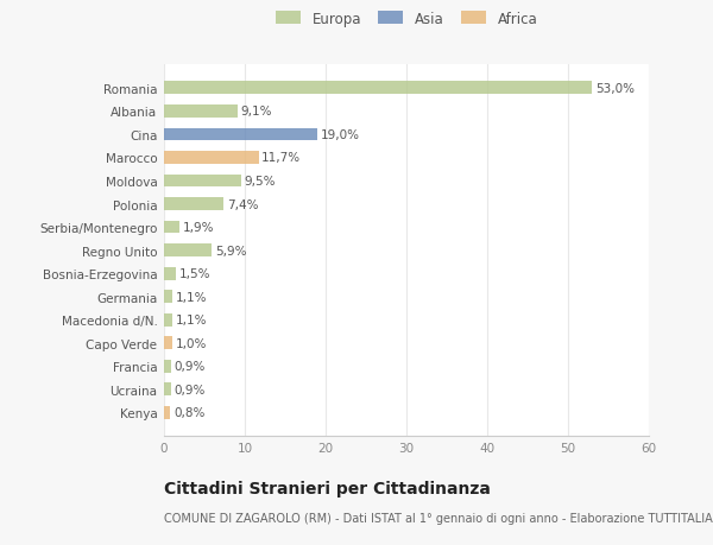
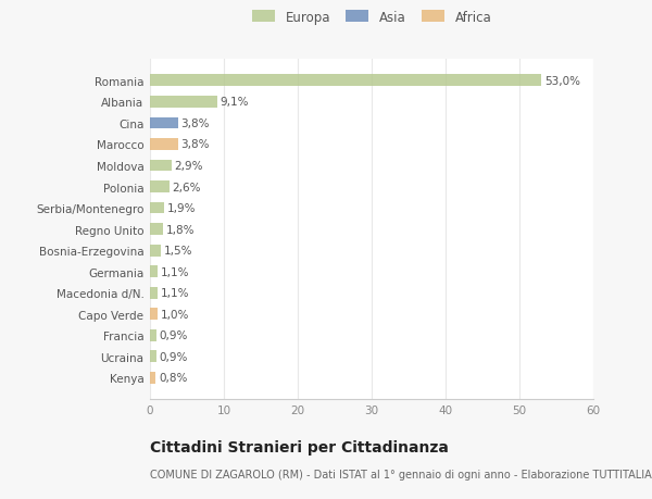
Cina: 19,0% -> 3,8%
Marocco: 11,7% -> 3,8%
Moldova: 9,5% -> 2,9%
Polonia: 7,4% -> 2,6%
Regno Unito: 5,9% -> 1,8%
